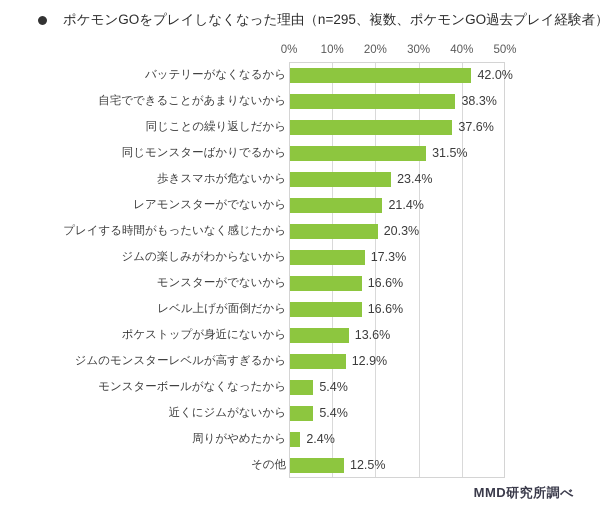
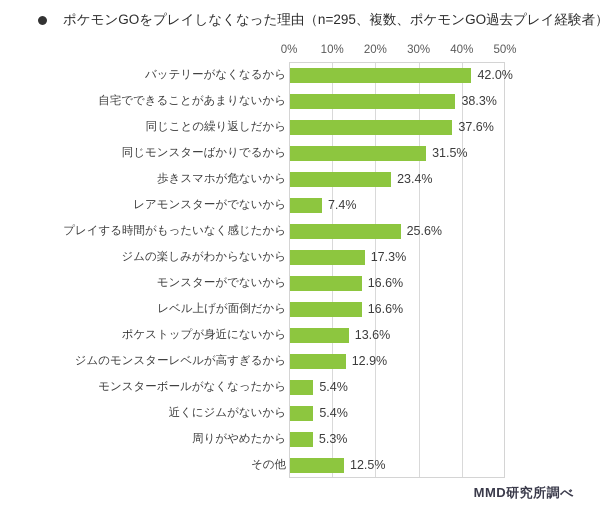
レアモンスターがでないから: 21.4% -> 7.4%
プレイする時間がもったいなく感じたから: 20.3% -> 25.6%
周りがやめたから: 2.4% -> 5.3%
